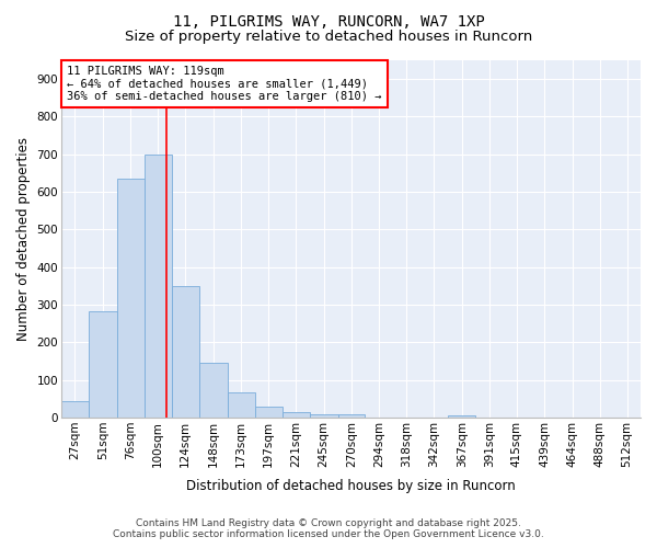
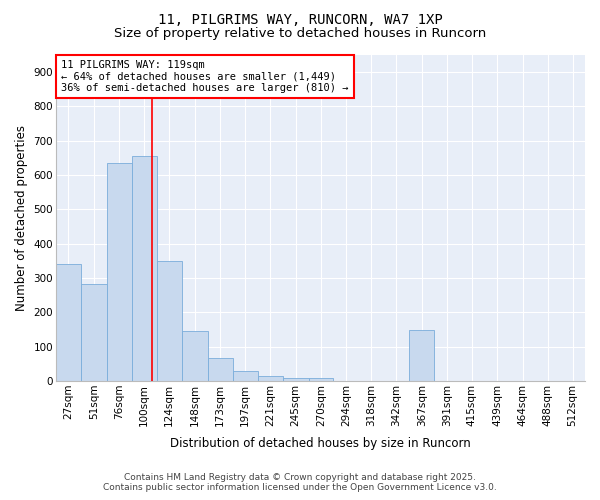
27sqm: 43 -> 340
100sqm: 700 -> 655
367sqm: 7 -> 150
